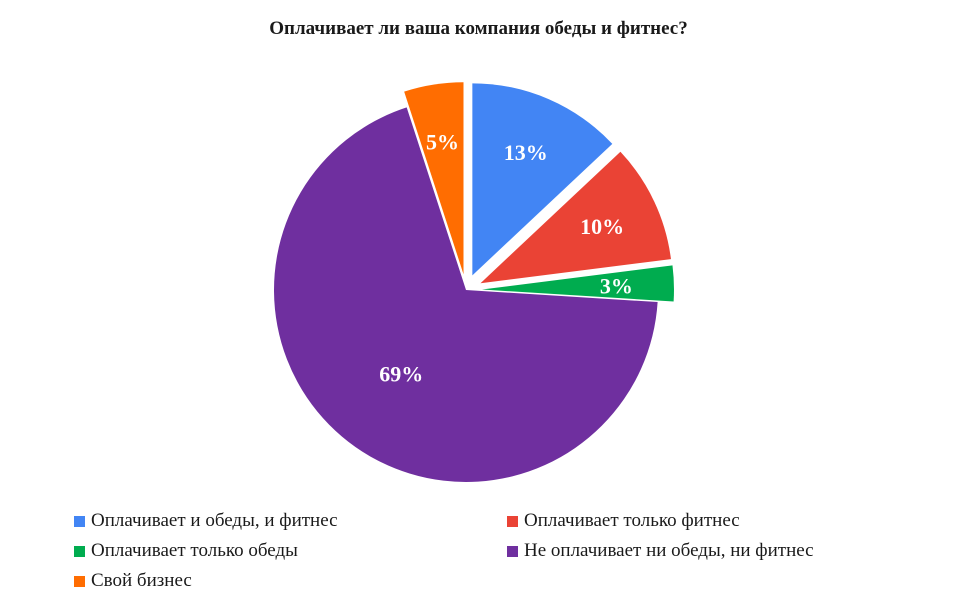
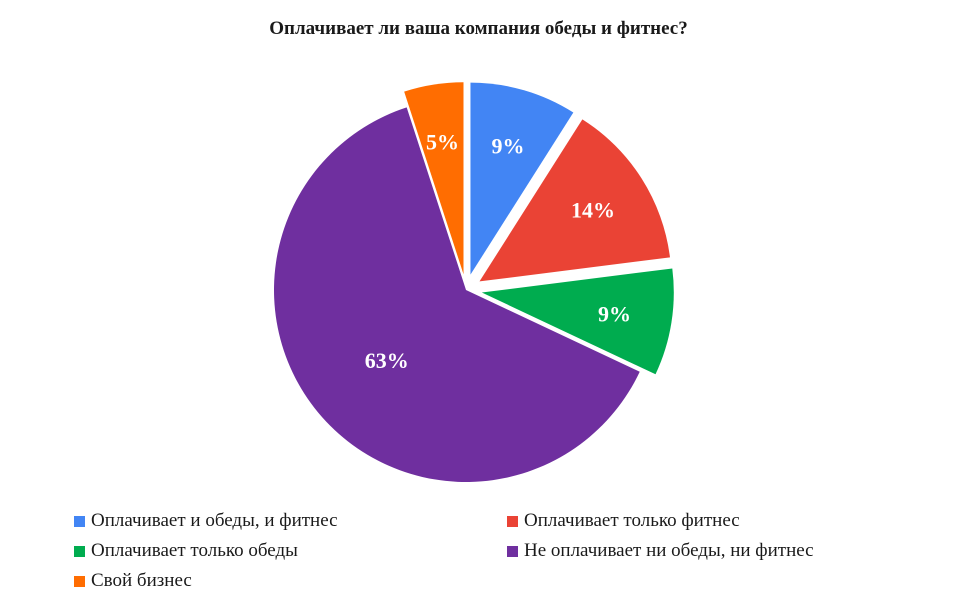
Оплачивает и обеды, и фитнес: 13% -> 9%
Оплачивает только фитнес: 10% -> 14%
Оплачивает только обеды: 3% -> 9%
Не оплачивает ни обеды, ни фитнес: 69% -> 63%
